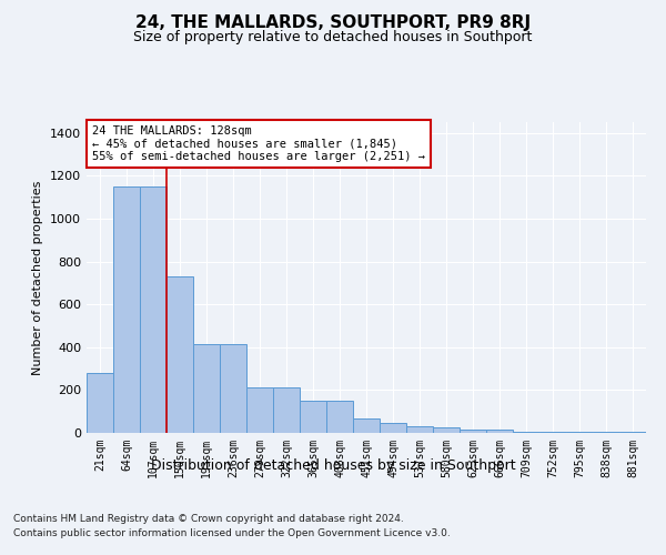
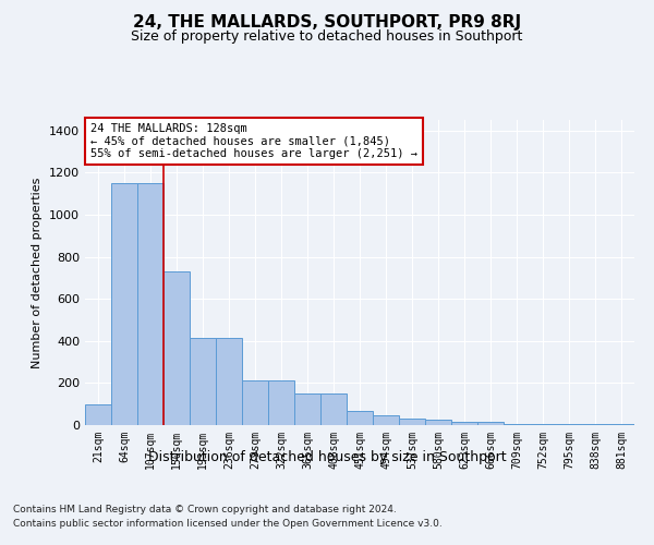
21sqm: 280 -> 100
